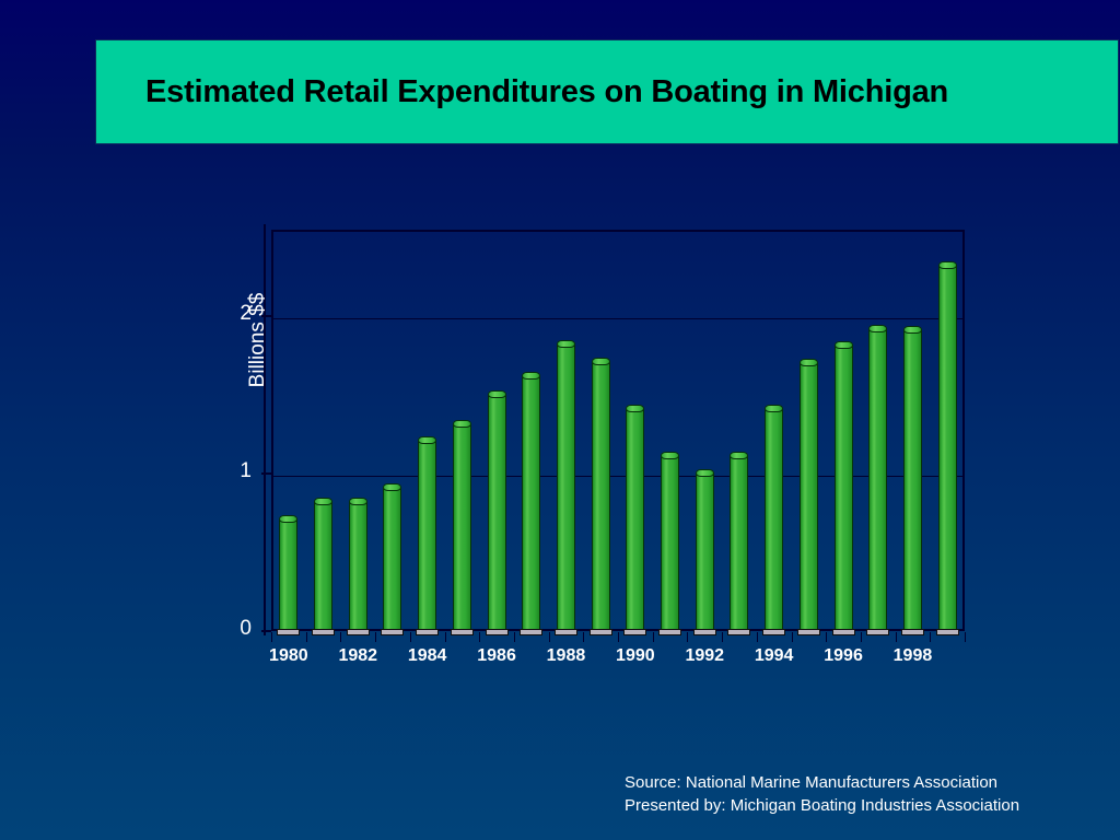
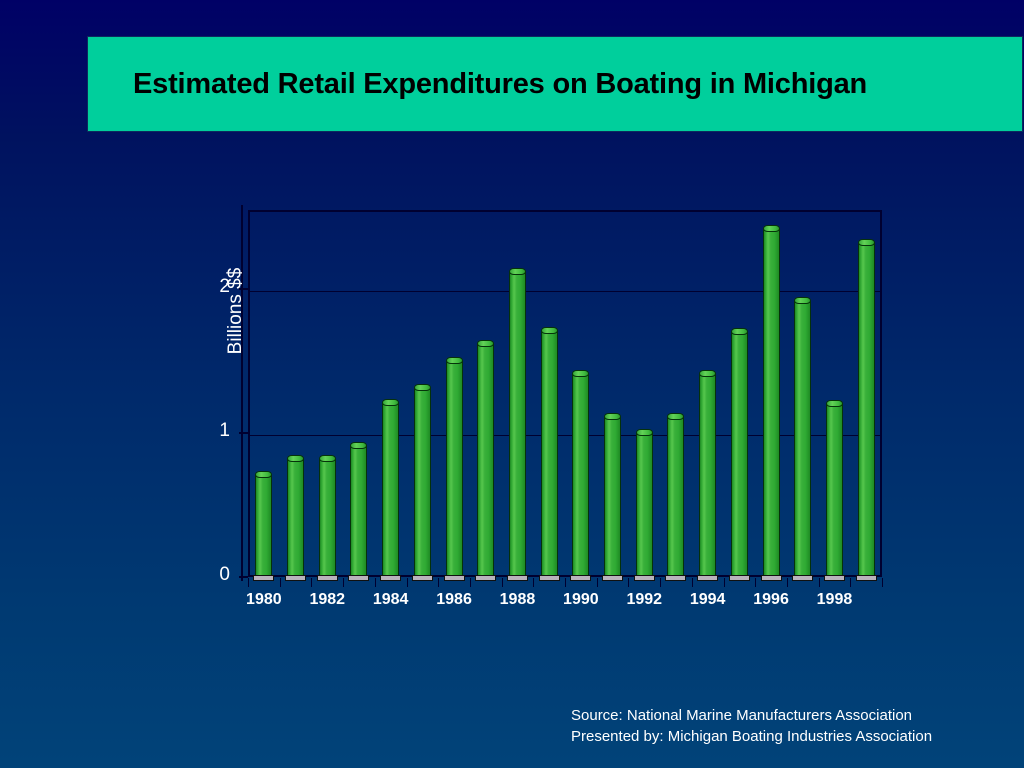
1988: 1.82 -> 2.12
1996: 1.81 -> 2.42
1998: 1.91 -> 1.20
